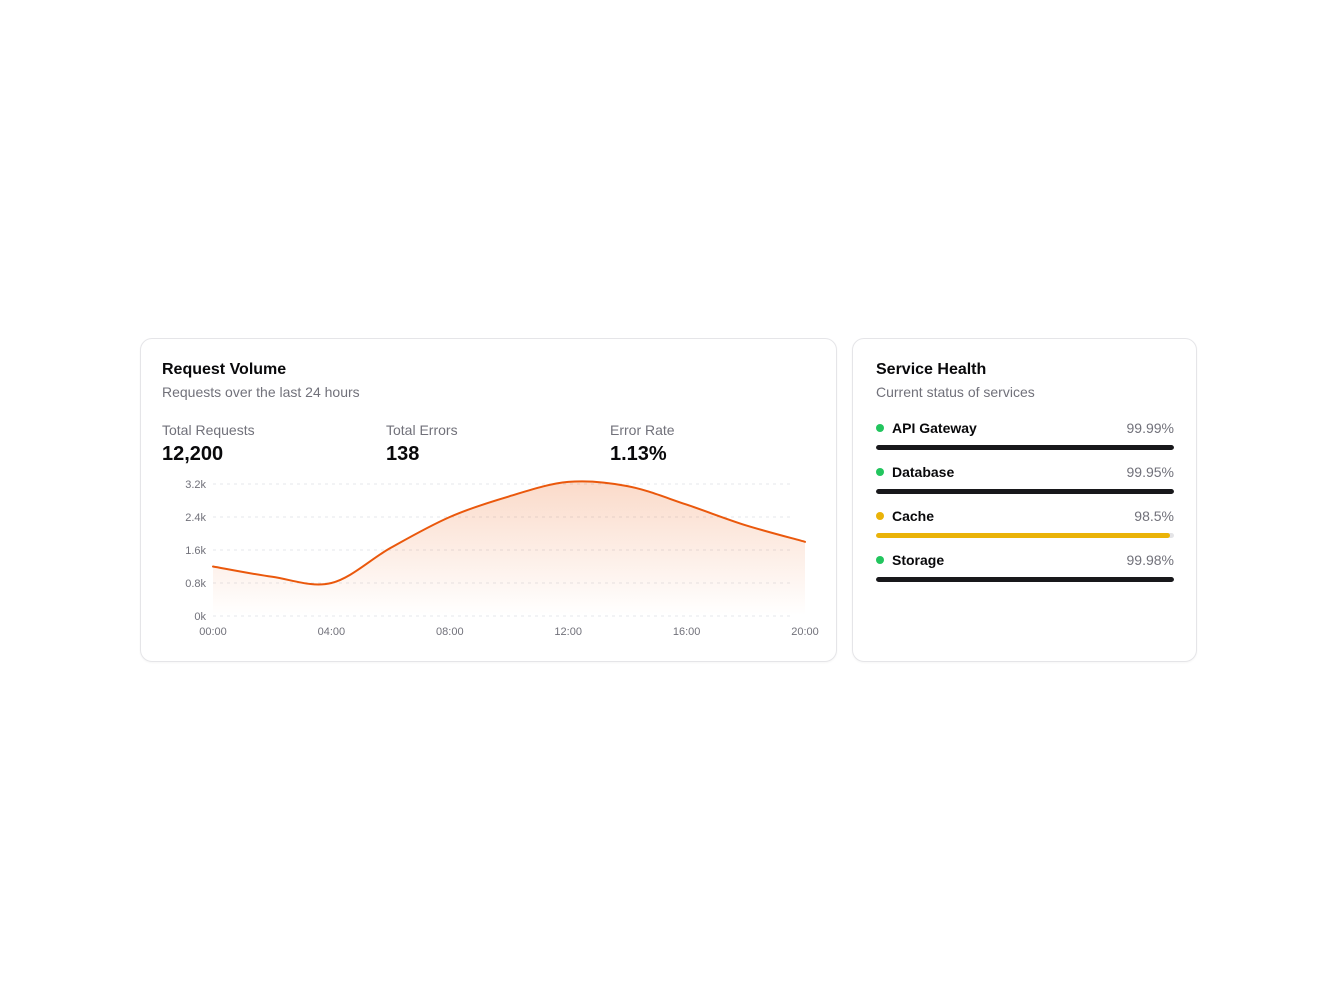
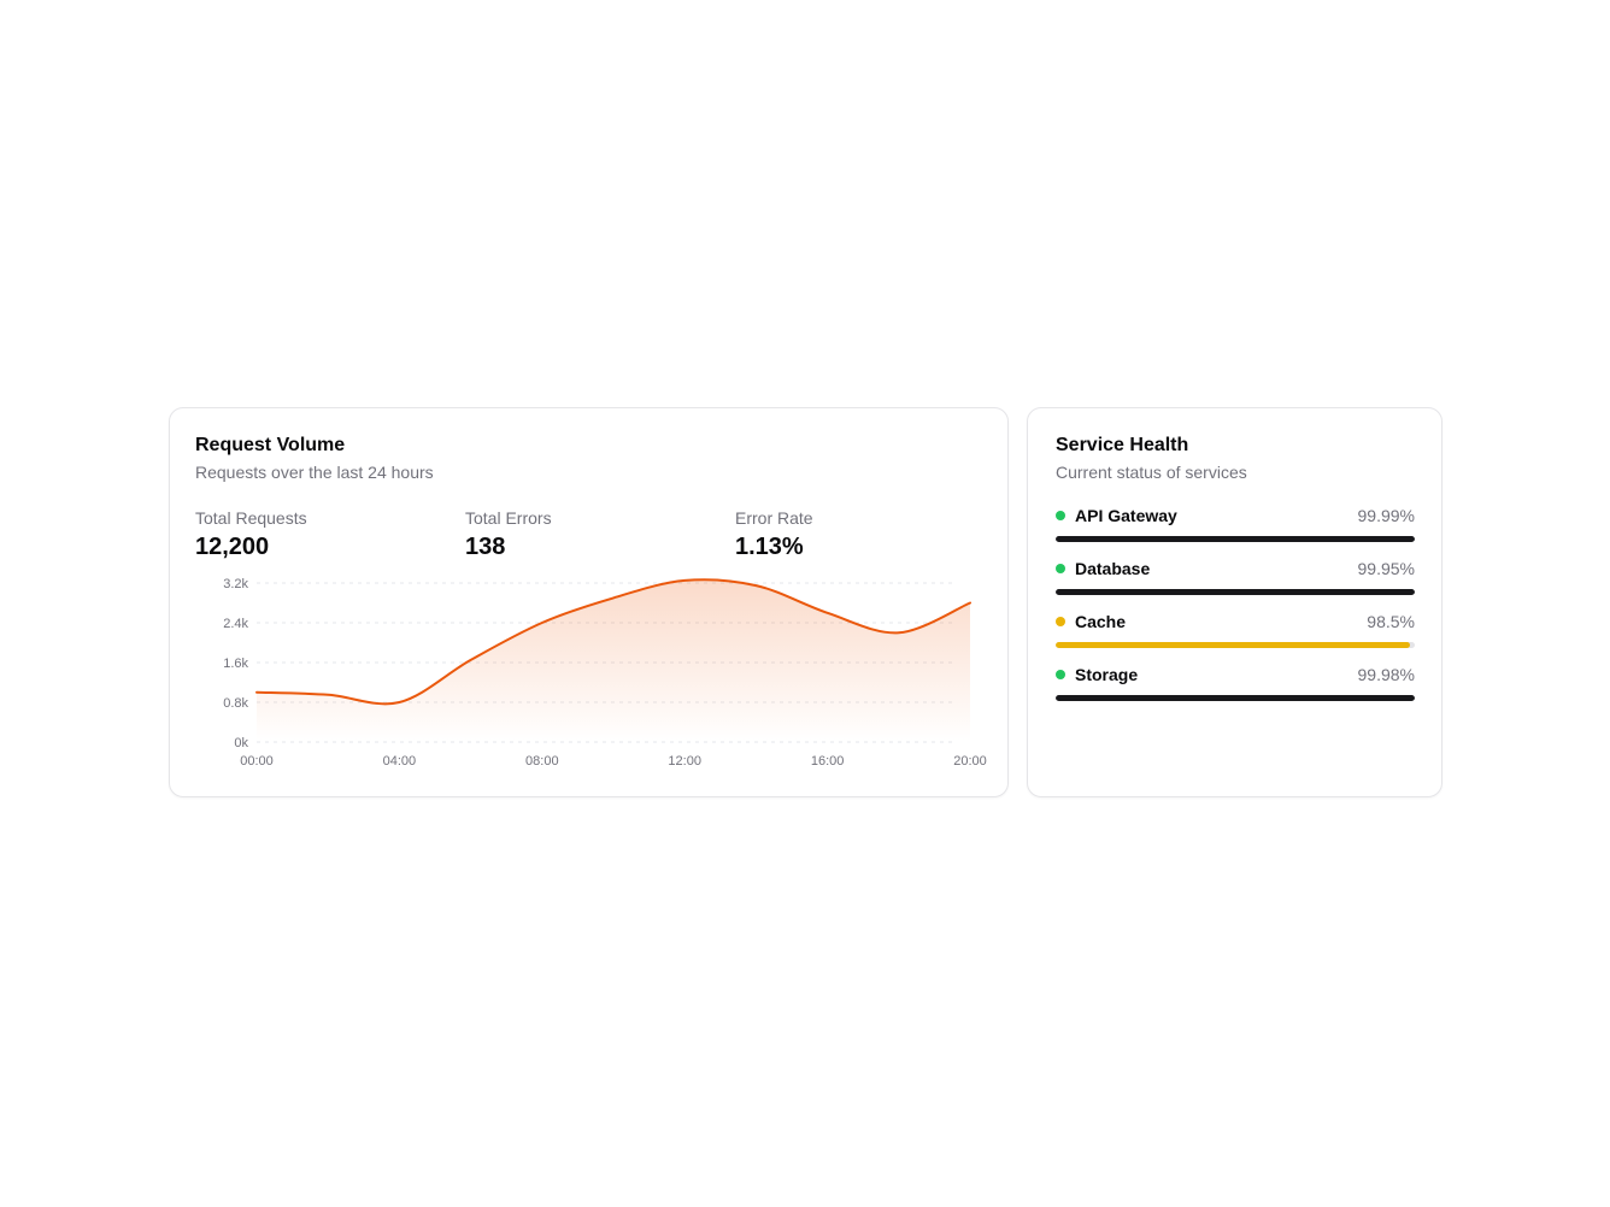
00:00: 1.2k -> 1.0k
16:00: 2.7k -> 2.6k
20:00: 1.8k -> 2.8k
